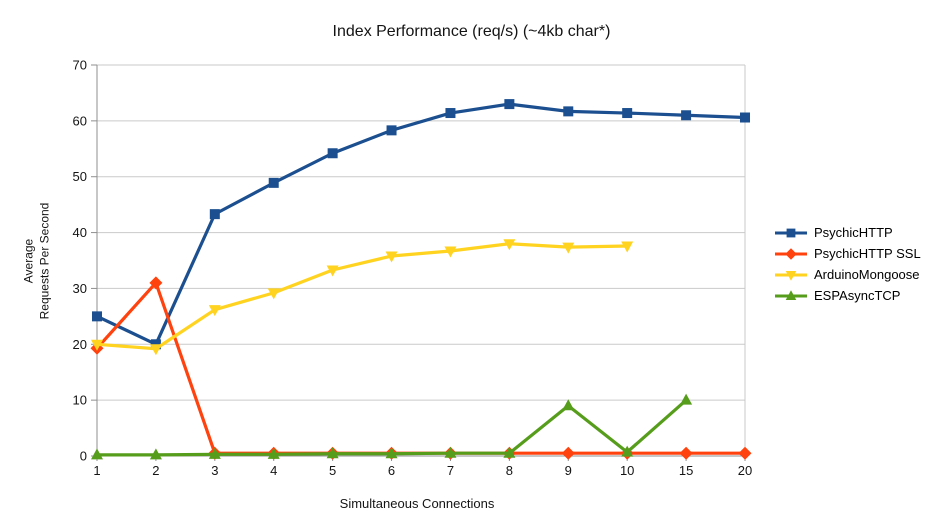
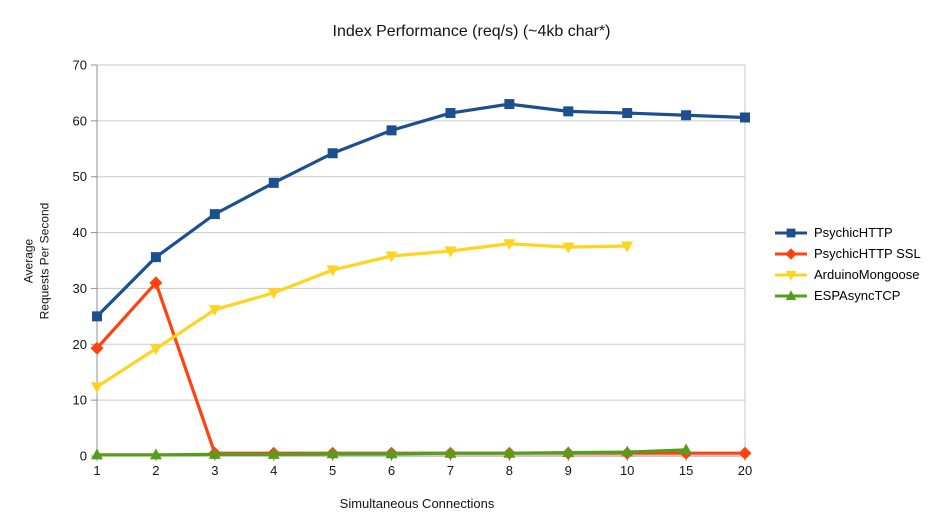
ArduinoMongoose/1: 20 -> 12
PsychicHTTP/2: 20 -> 36
ESPAsyncTCP/9: 9 -> 1
ESPAsyncTCP/15: 10 -> 1
